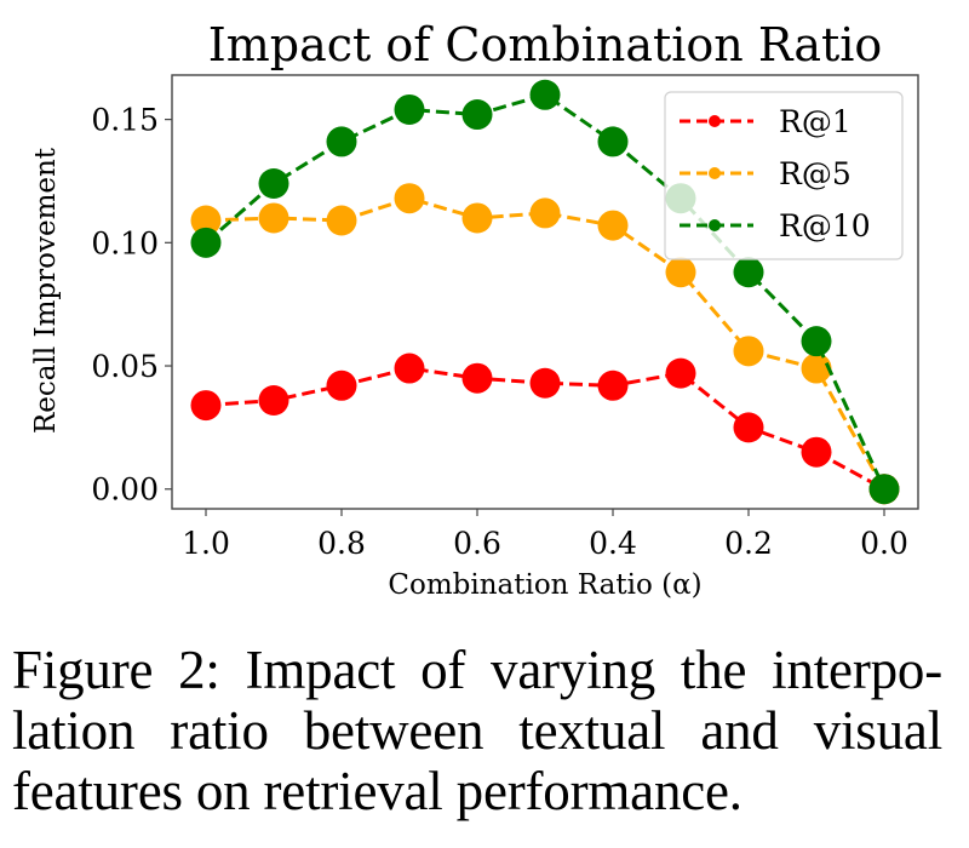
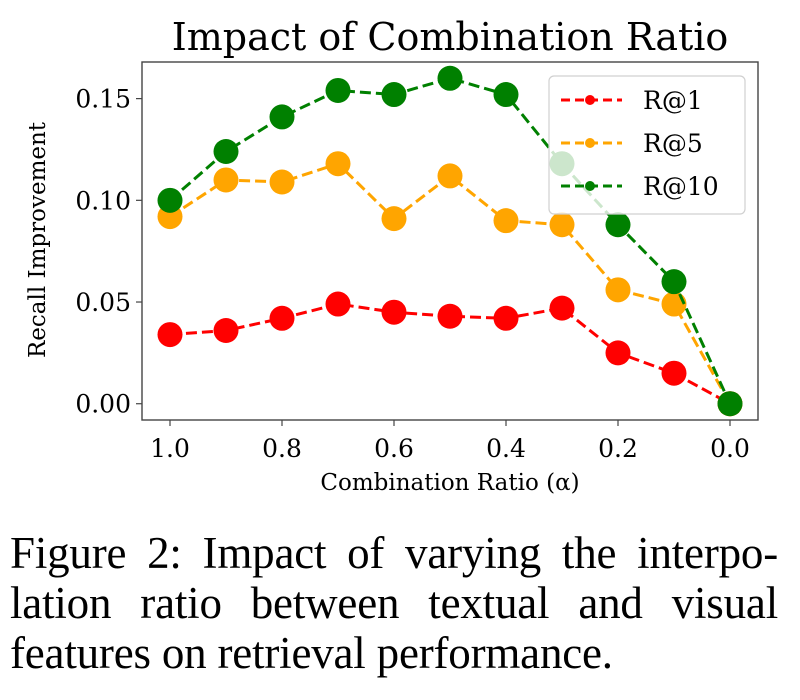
R@5/1.0: 0.109 -> 0.092
R@5/0.6: 0.110 -> 0.091
R@5/0.4: 0.107 -> 0.090
R@10/0.4: 0.141 -> 0.152
